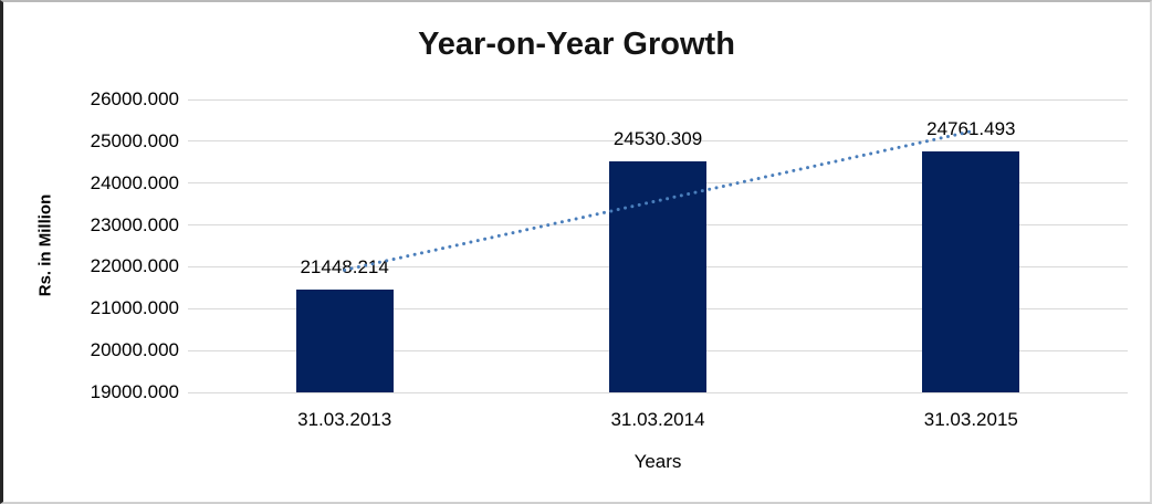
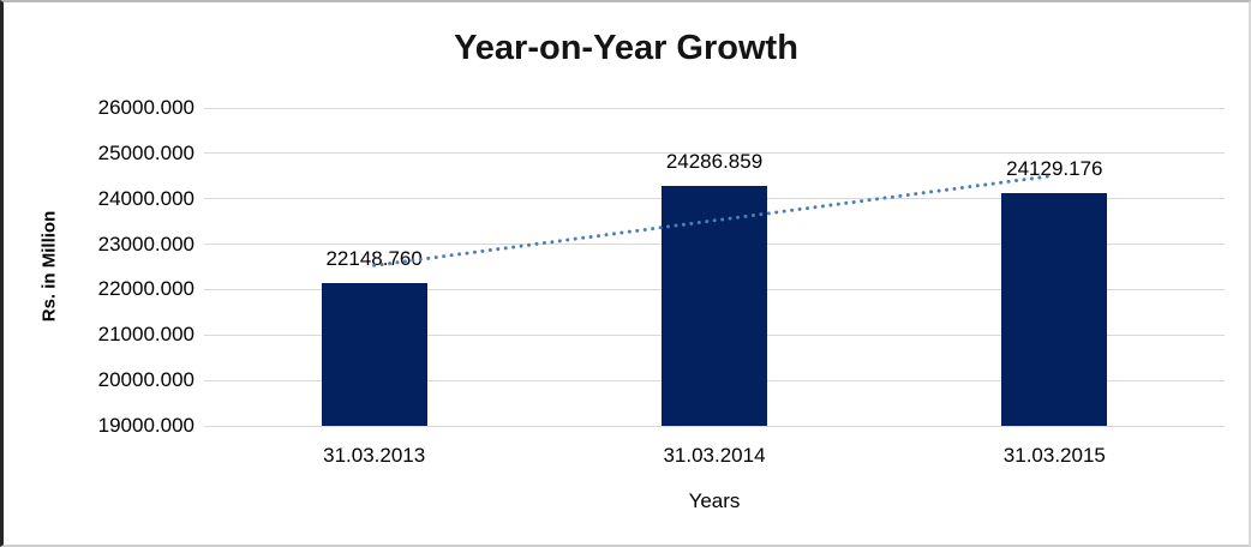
31.03.2013: 21448.214 -> 22148.760
31.03.2014: 24530.309 -> 24286.859
31.03.2015: 24761.493 -> 24129.176
